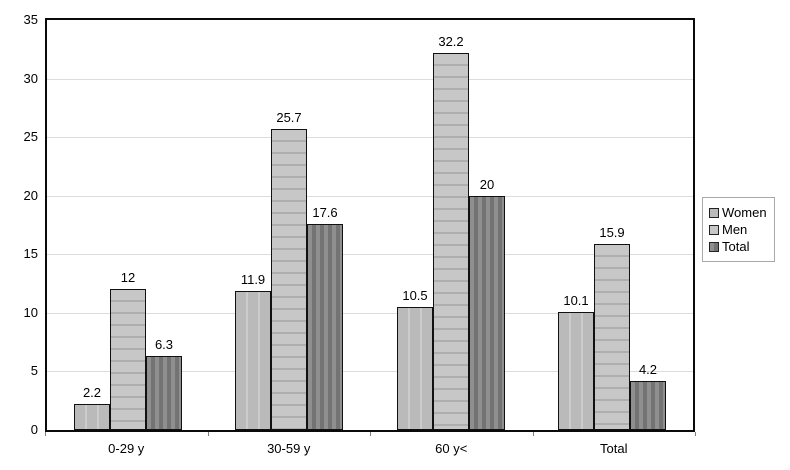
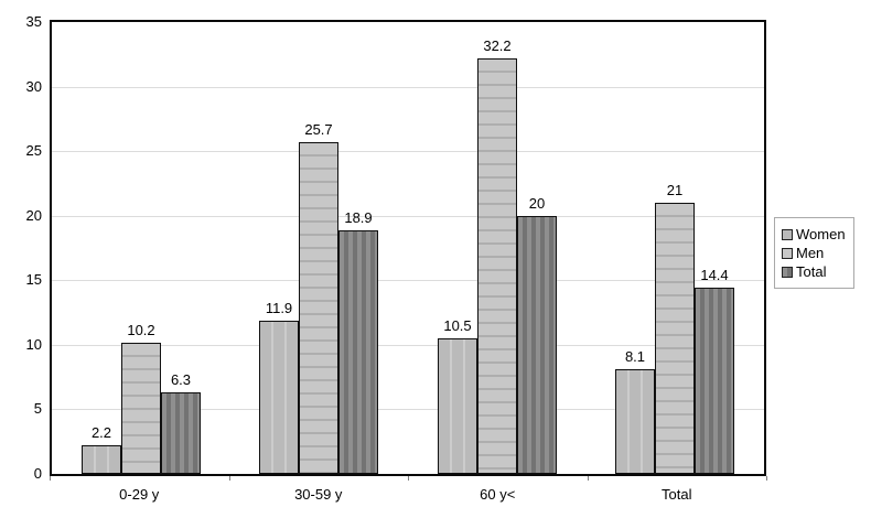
Men/0-29 y: 12 -> 10.2
Total/30-59 y: 17.6 -> 18.9
Women/Total: 10.1 -> 8.1
Men/Total: 15.9 -> 21
Total/Total: 4.2 -> 14.4
